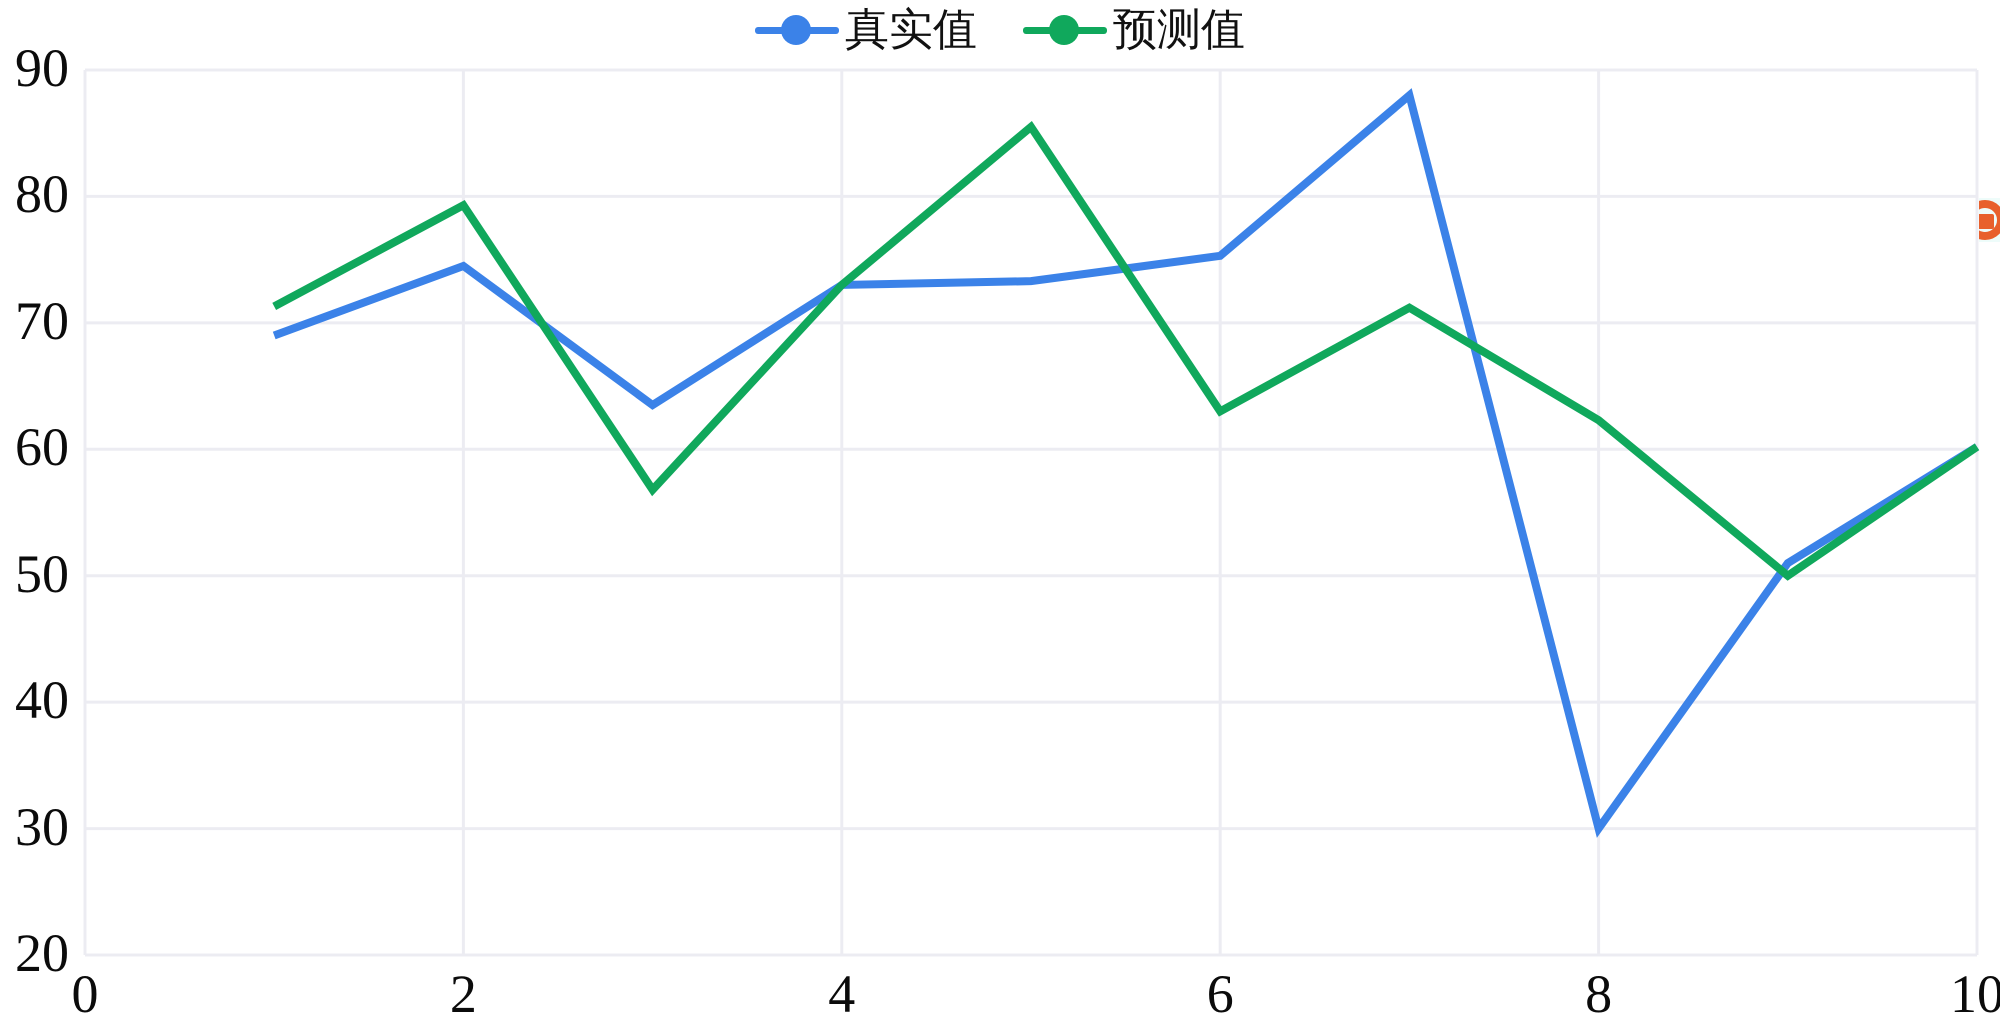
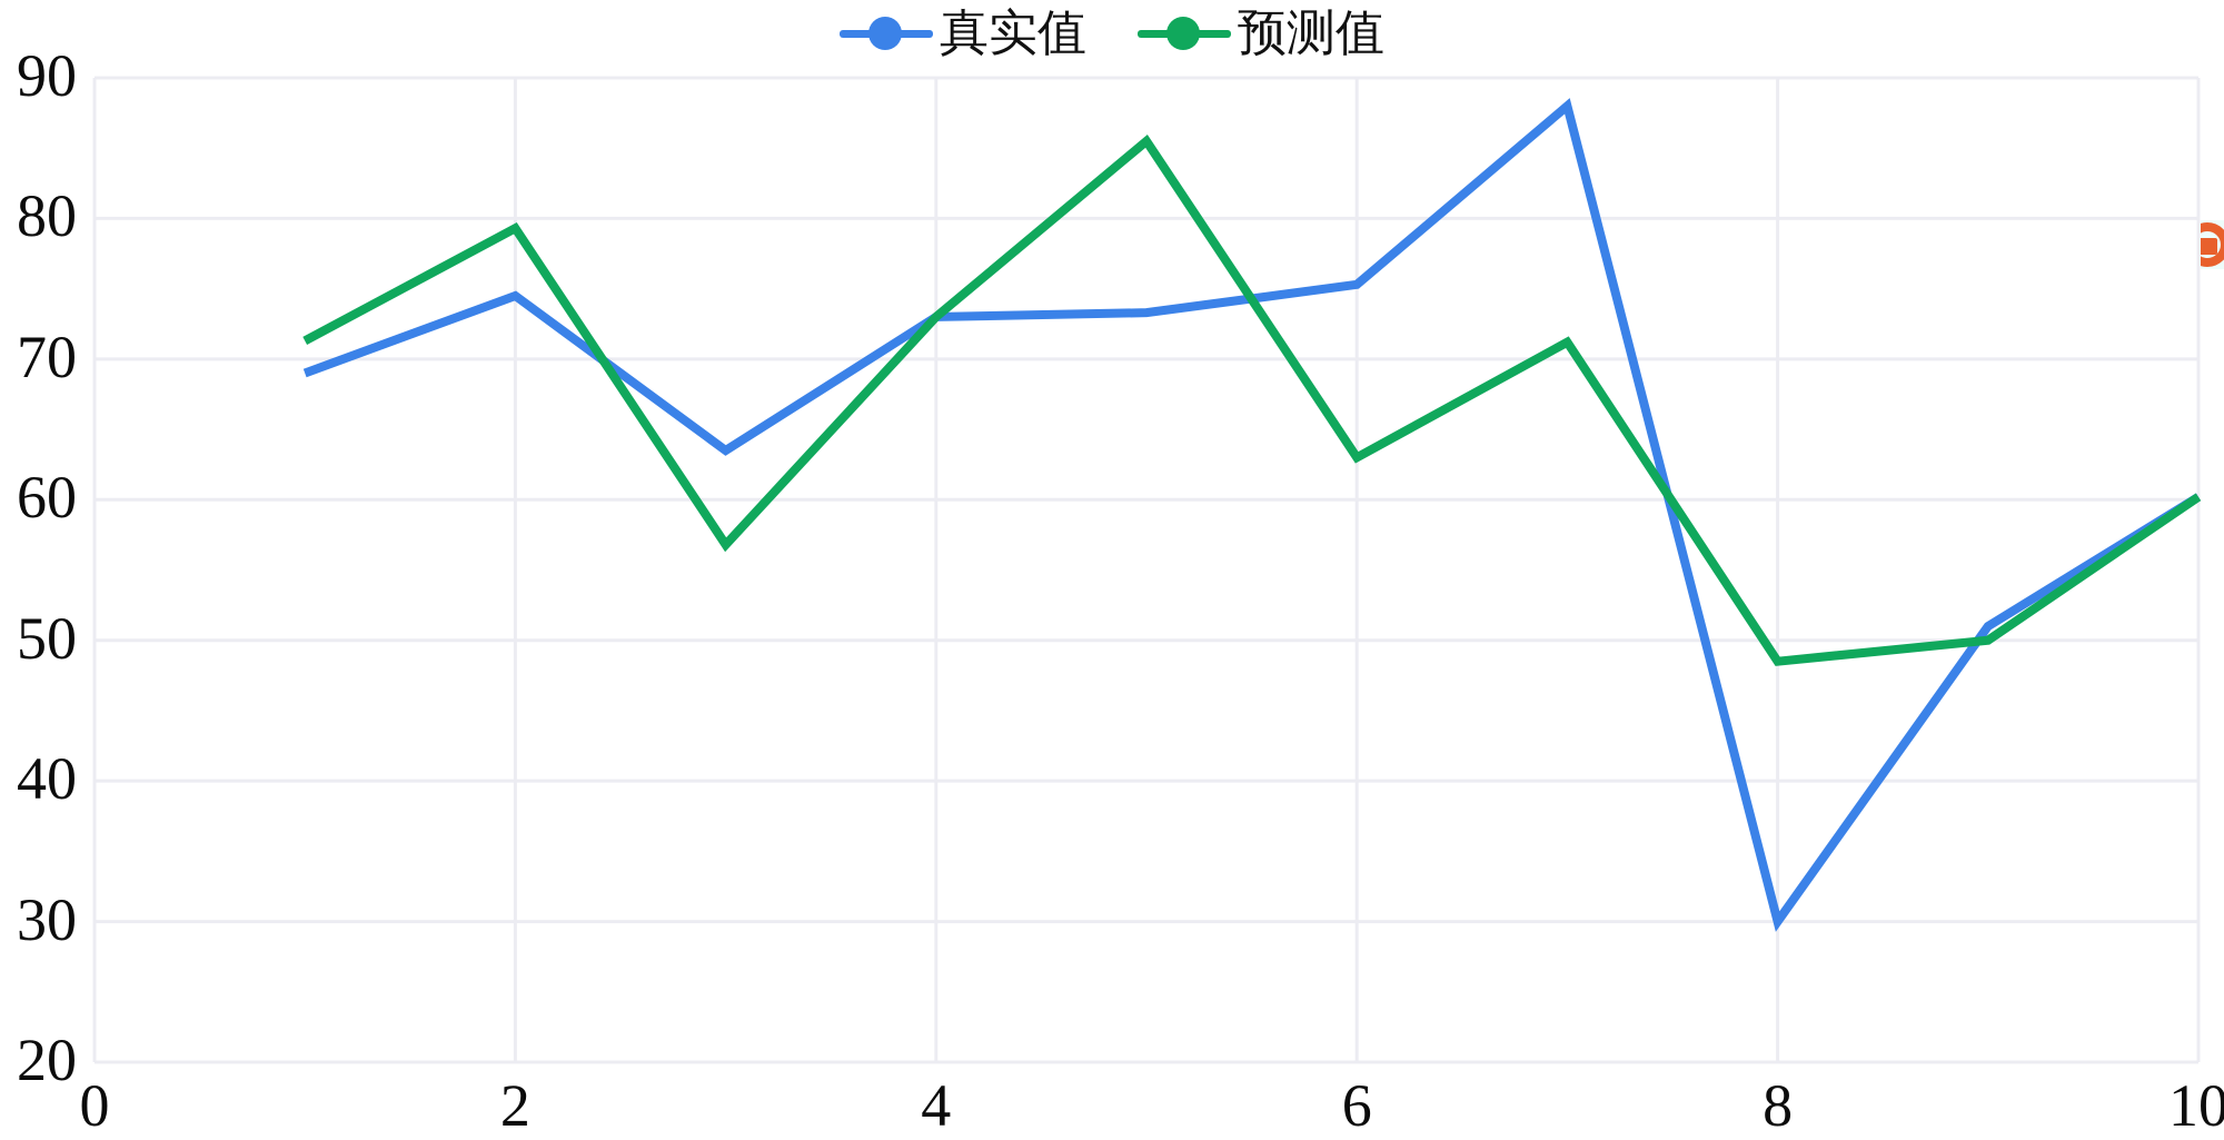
预测值/8: 62.3 -> 48.5
